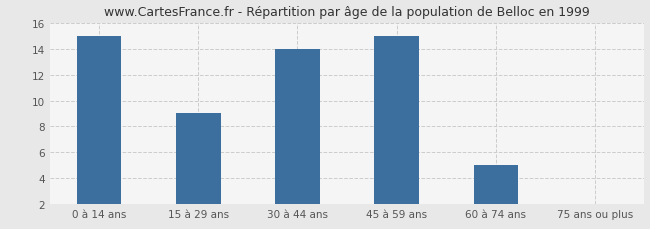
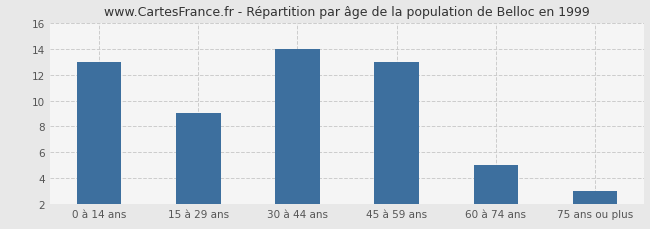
0 à 14 ans: 15 -> 13
45 à 59 ans: 15 -> 13
75 ans ou plus: 2 -> 3
